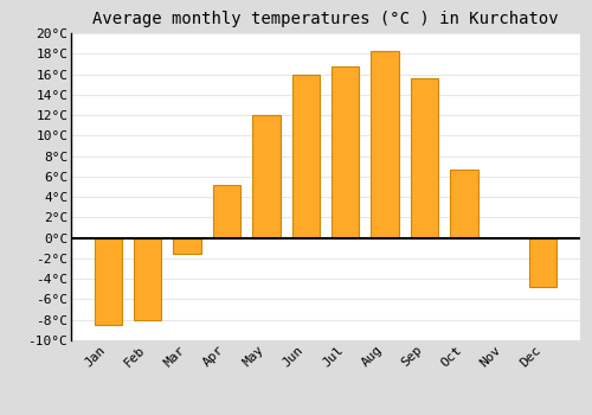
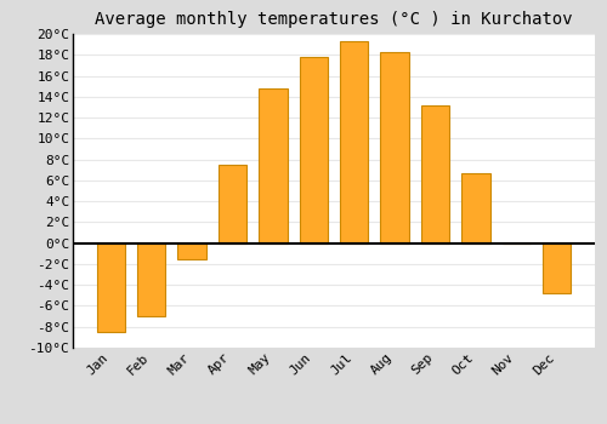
Feb: -8.0°C -> -7.0°C
Apr: 5.2°C -> 7.5°C
May: 12.0°C -> 14.8°C
Jun: 16.0°C -> 17.8°C
Jul: 16.8°C -> 19.3°C
Sep: 15.6°C -> 13.2°C
